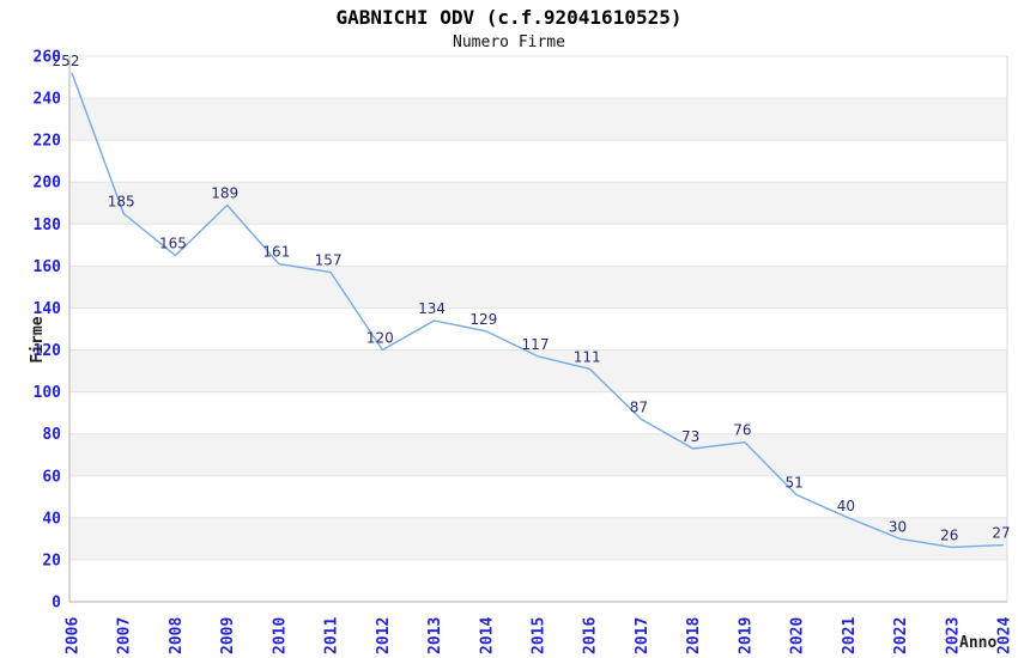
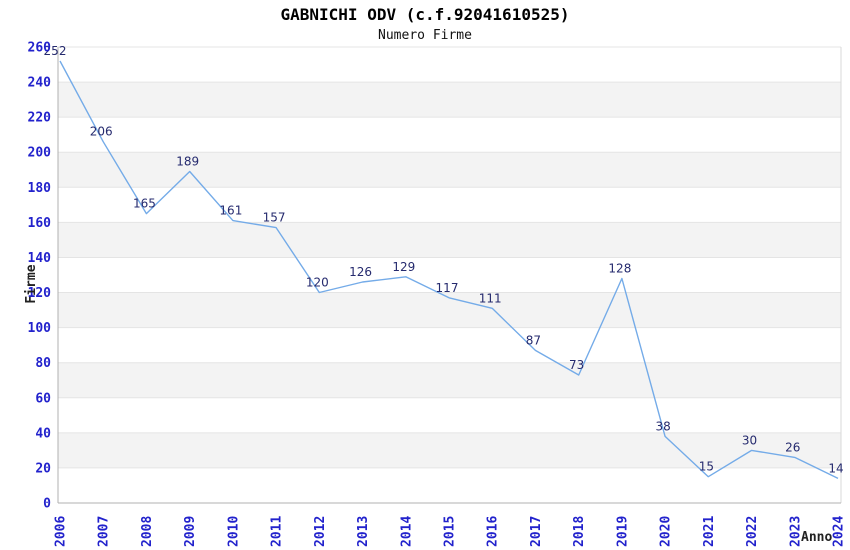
2007: 185 -> 206
2013: 134 -> 126
2019: 76 -> 128
2020: 51 -> 38
2021: 40 -> 15
2024: 27 -> 14
